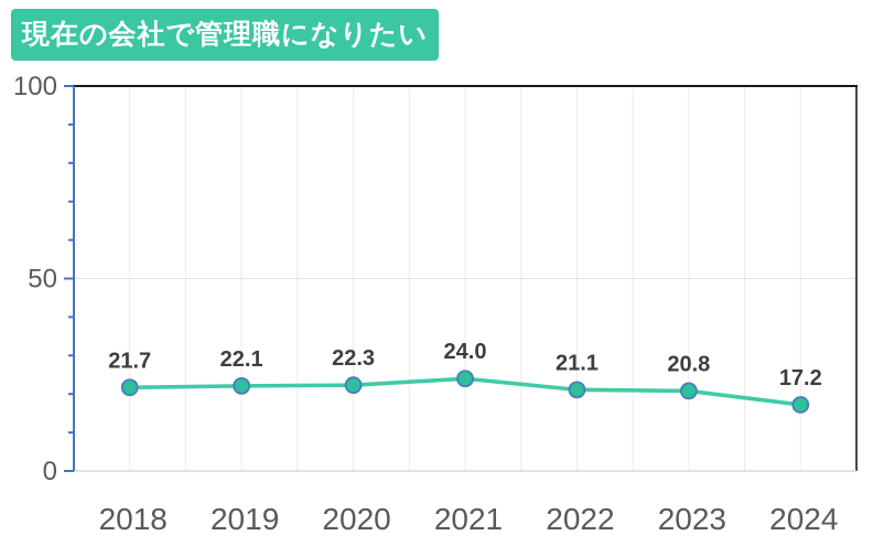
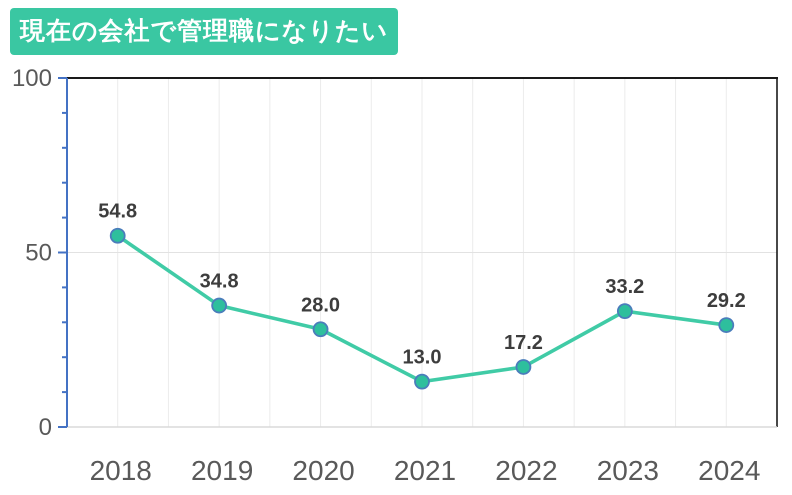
2018: 21.7 -> 54.8
2019: 22.1 -> 34.8
2020: 22.3 -> 28.0
2021: 24.0 -> 13.0
2022: 21.1 -> 17.2
2023: 20.8 -> 33.2
2024: 17.2 -> 29.2
